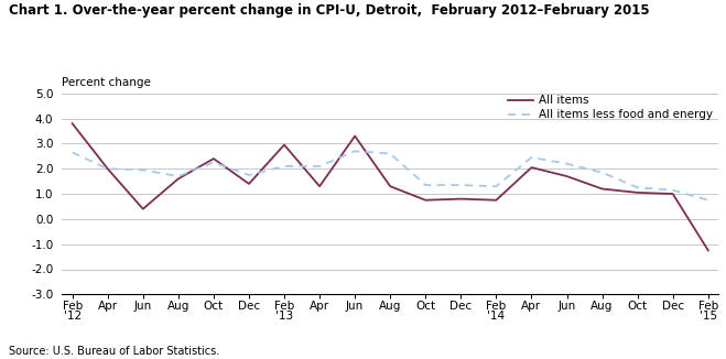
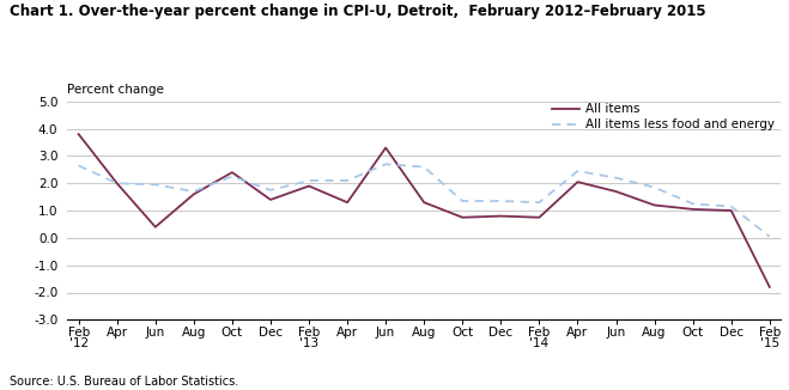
All items/Feb '13: 2.95 -> 1.90
All items/Feb '15: -1.25 -> -1.80
All items less food and energy/Feb '15: 0.75 -> 0.05
